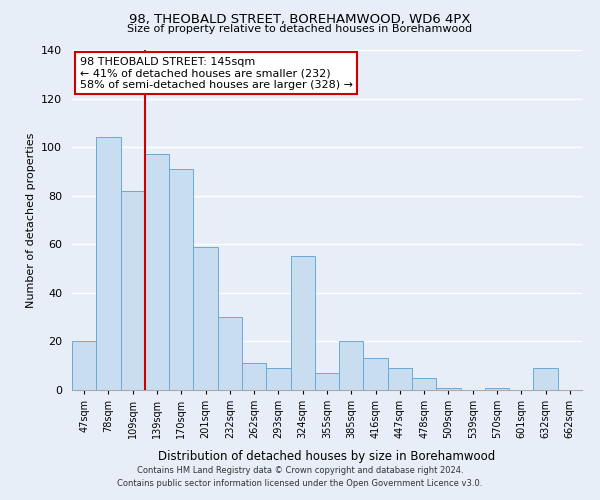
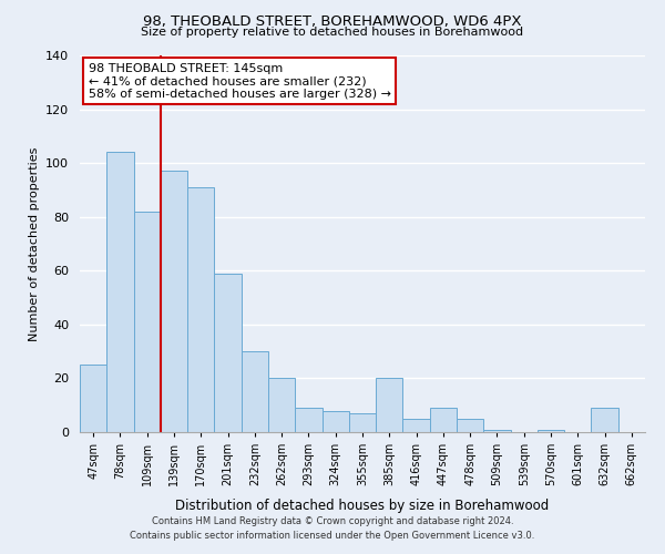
47sqm: 20 -> 25
262sqm: 11 -> 20
324sqm: 55 -> 8
416sqm: 13 -> 5
